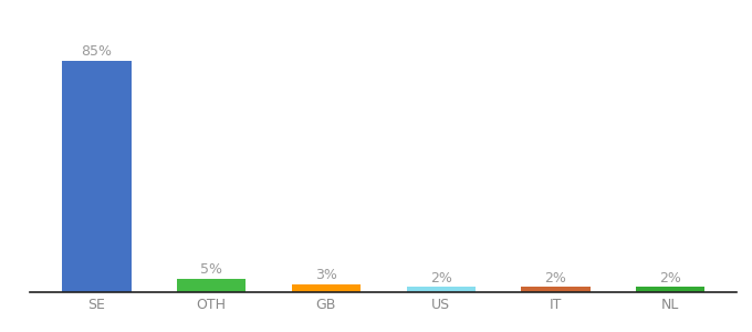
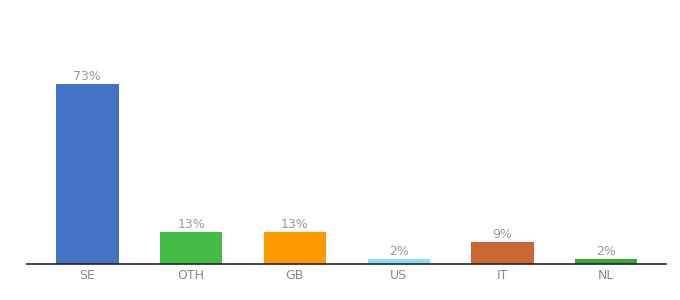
SE: 85% -> 73%
OTH: 5% -> 13%
GB: 3% -> 13%
IT: 2% -> 9%
